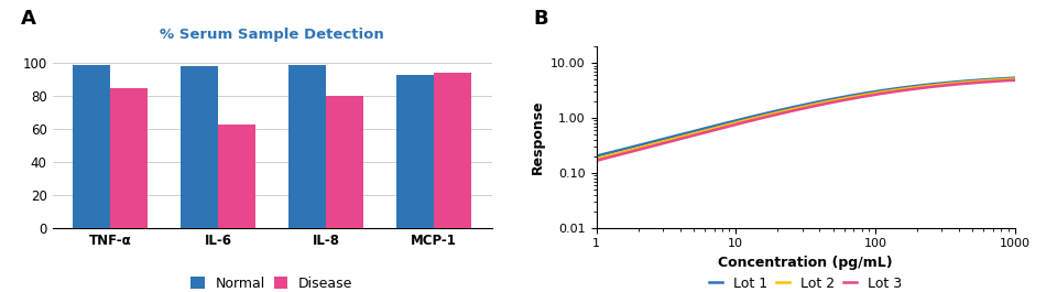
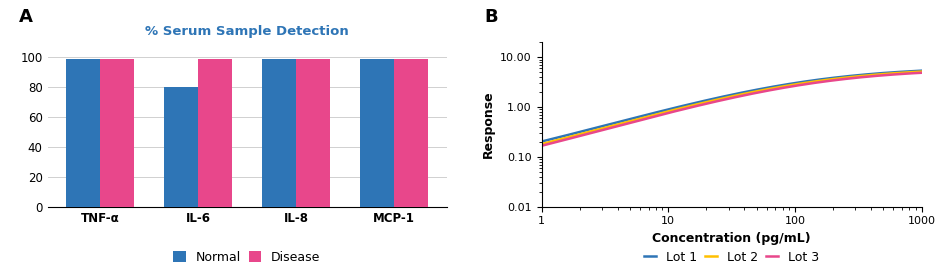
% Serum Sample Detection/Disease/TNF-α: 85 -> 99
% Serum Sample Detection/Normal/IL-6: 98 -> 80
% Serum Sample Detection/Disease/IL-6: 63 -> 99
% Serum Sample Detection/Disease/IL-8: 80 -> 99
% Serum Sample Detection/Normal/MCP-1: 93 -> 99
% Serum Sample Detection/Disease/MCP-1: 94 -> 99
